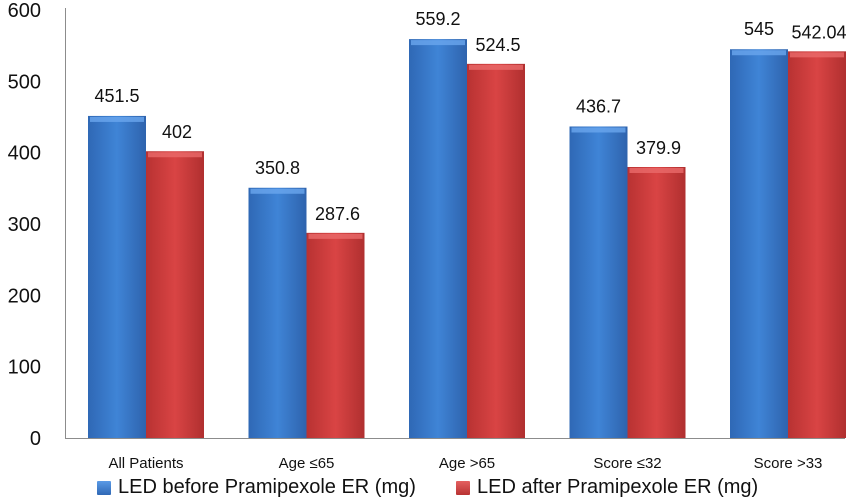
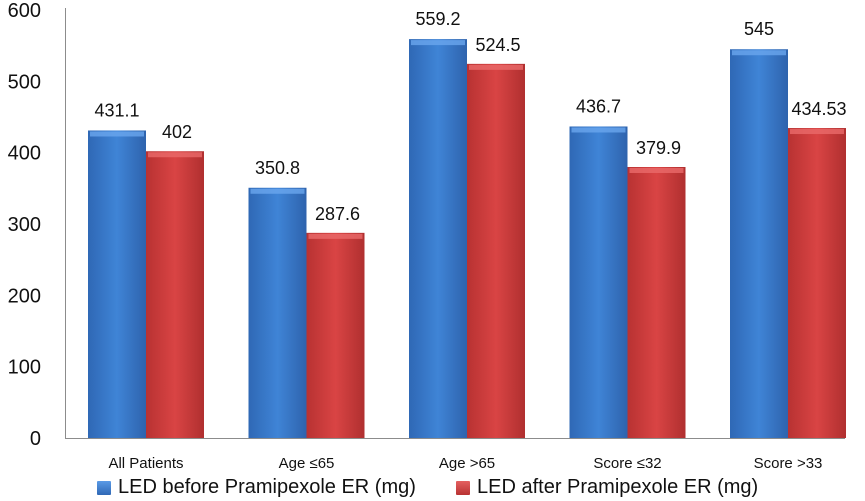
LED before Pramipexole ER (mg)/All Patients: 451.5 -> 431.1
LED after Pramipexole ER (mg)/Score >33: 542.04 -> 434.53
